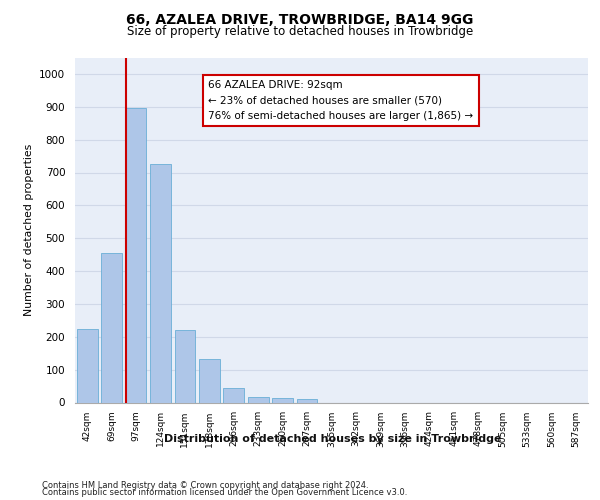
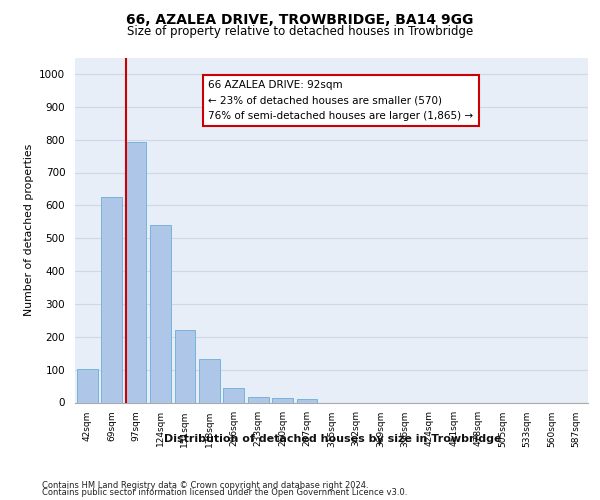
42sqm: 225 -> 103
69sqm: 455 -> 625
97sqm: 895 -> 793
124sqm: 725 -> 540
